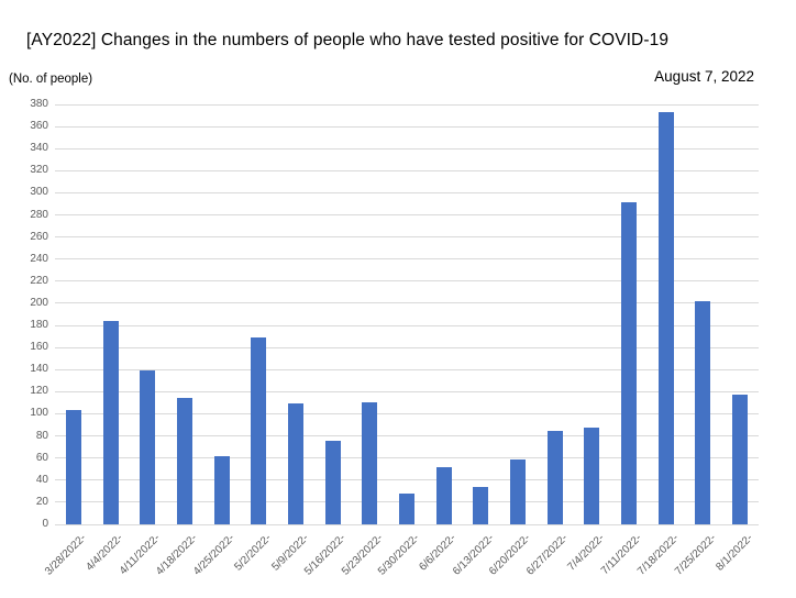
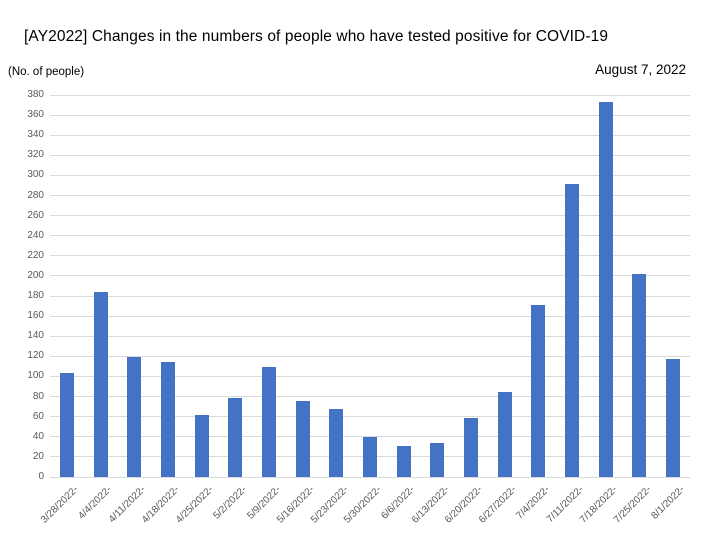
4/11/2022-: 139 -> 119
5/2/2022-: 169 -> 79
5/23/2022-: 110 -> 68
5/30/2022-: 28 -> 40
6/6/2022-: 52 -> 31
7/4/2022-: 88 -> 171
